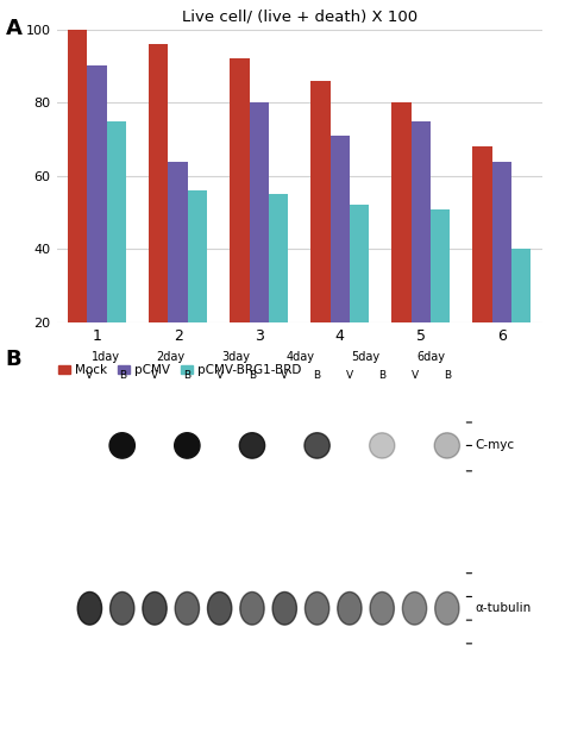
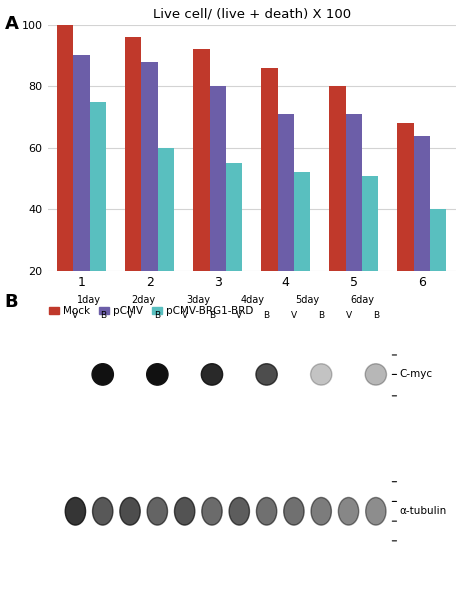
pCMV/2: 64 -> 88
pCMV-BRG1-BRD/2: 56 -> 60
pCMV/5: 75 -> 71
